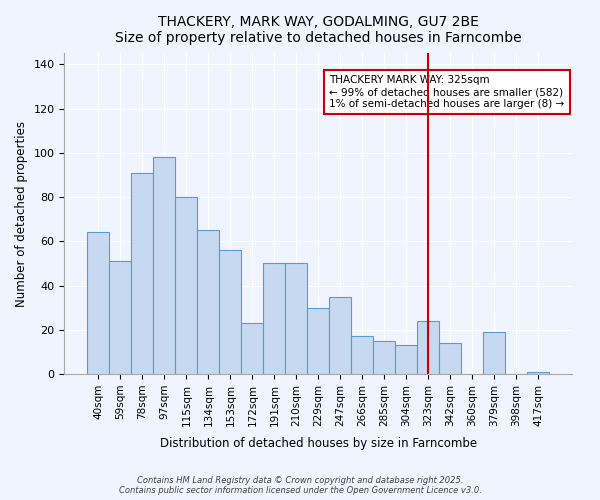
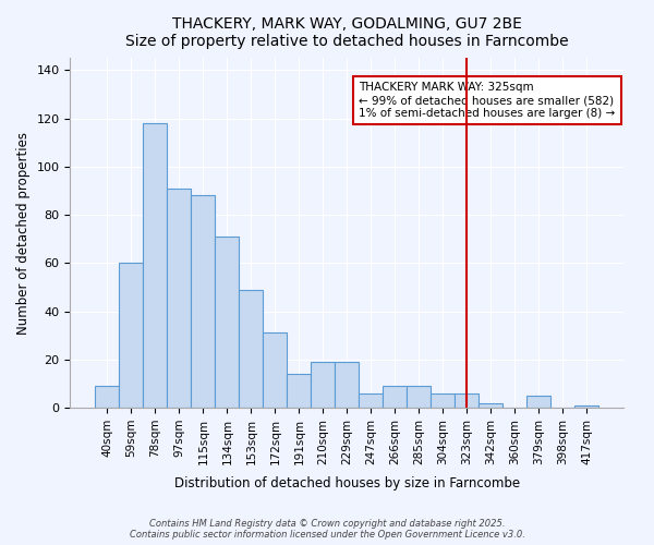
40sqm: 64 -> 9
59sqm: 51 -> 60
78sqm: 91 -> 118
97sqm: 98 -> 91
115sqm: 80 -> 88
134sqm: 65 -> 71
153sqm: 56 -> 49
172sqm: 23 -> 31
191sqm: 50 -> 14
210sqm: 50 -> 19
229sqm: 30 -> 19
247sqm: 35 -> 6
266sqm: 17 -> 9
285sqm: 15 -> 9
304sqm: 13 -> 6
323sqm: 24 -> 6
342sqm: 14 -> 2
379sqm: 19 -> 5
